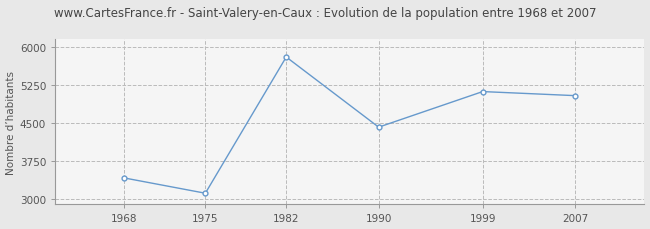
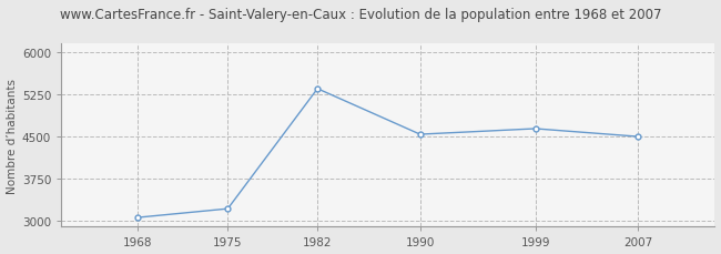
1968: 3420 -> 3060
1975: 3120 -> 3220
1982: 5800 -> 5350
1990: 4420 -> 4540
1999: 5120 -> 4640
2007: 5040 -> 4500
